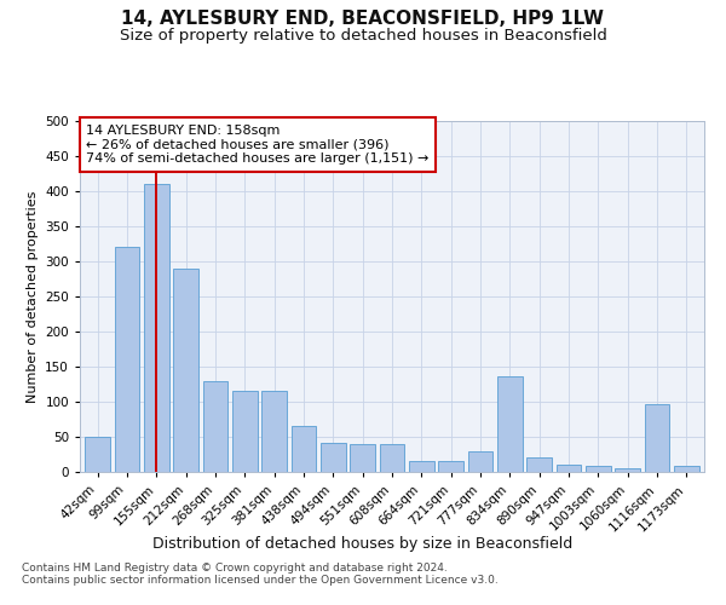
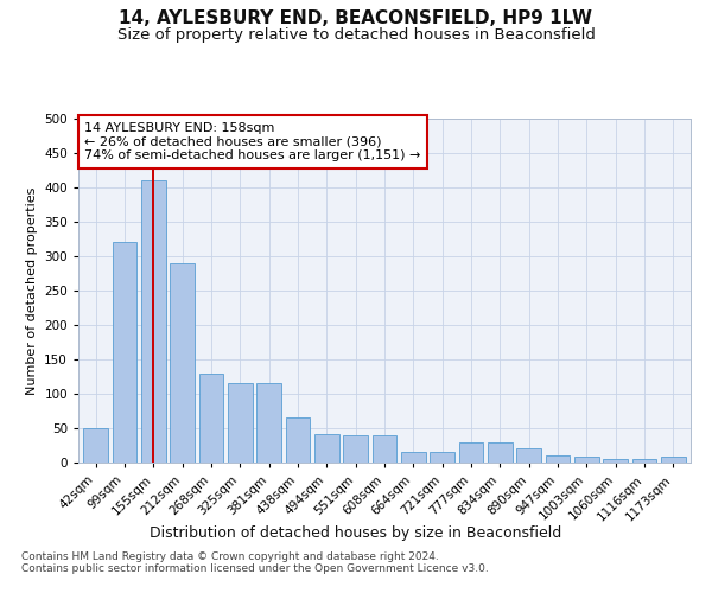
834sqm: 136 -> 30
1116sqm: 96 -> 5
